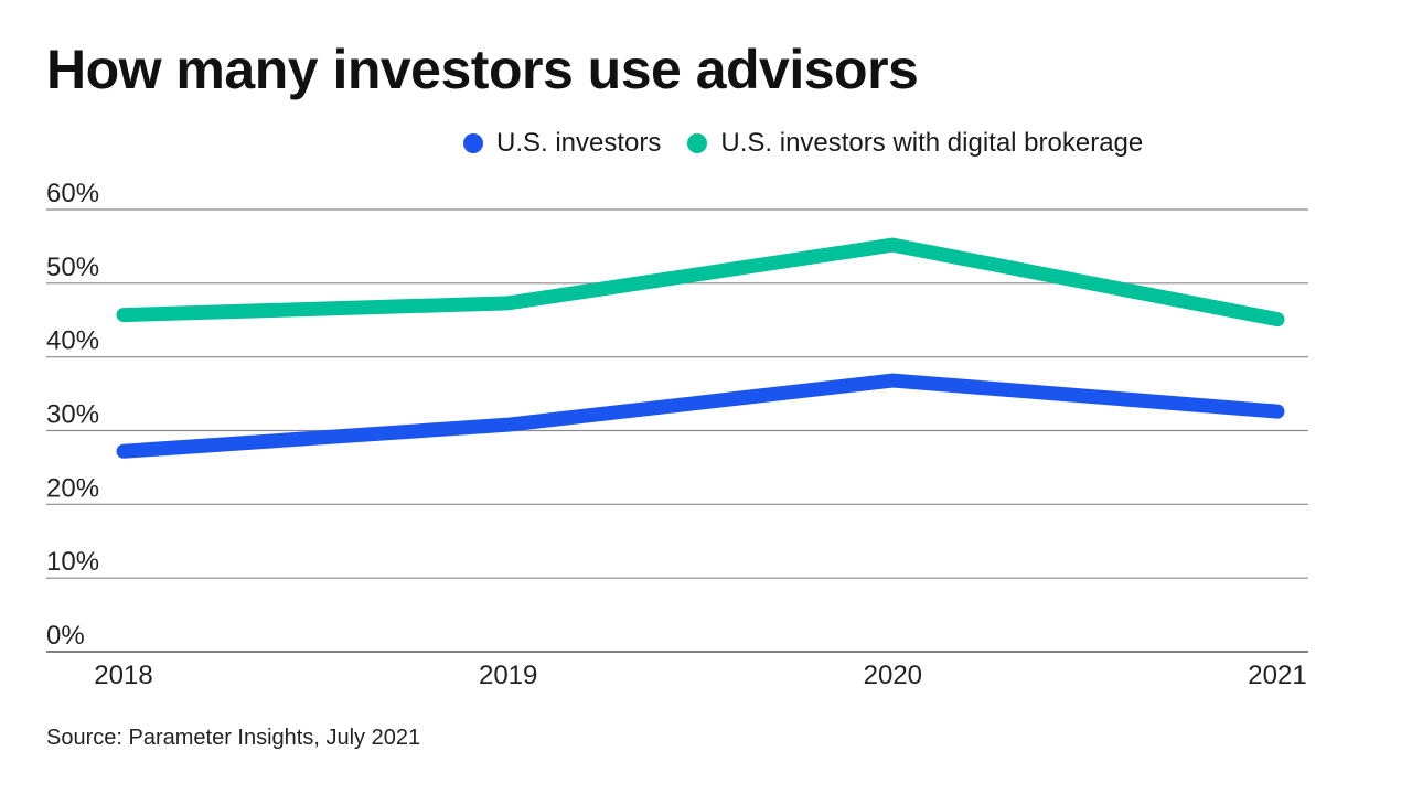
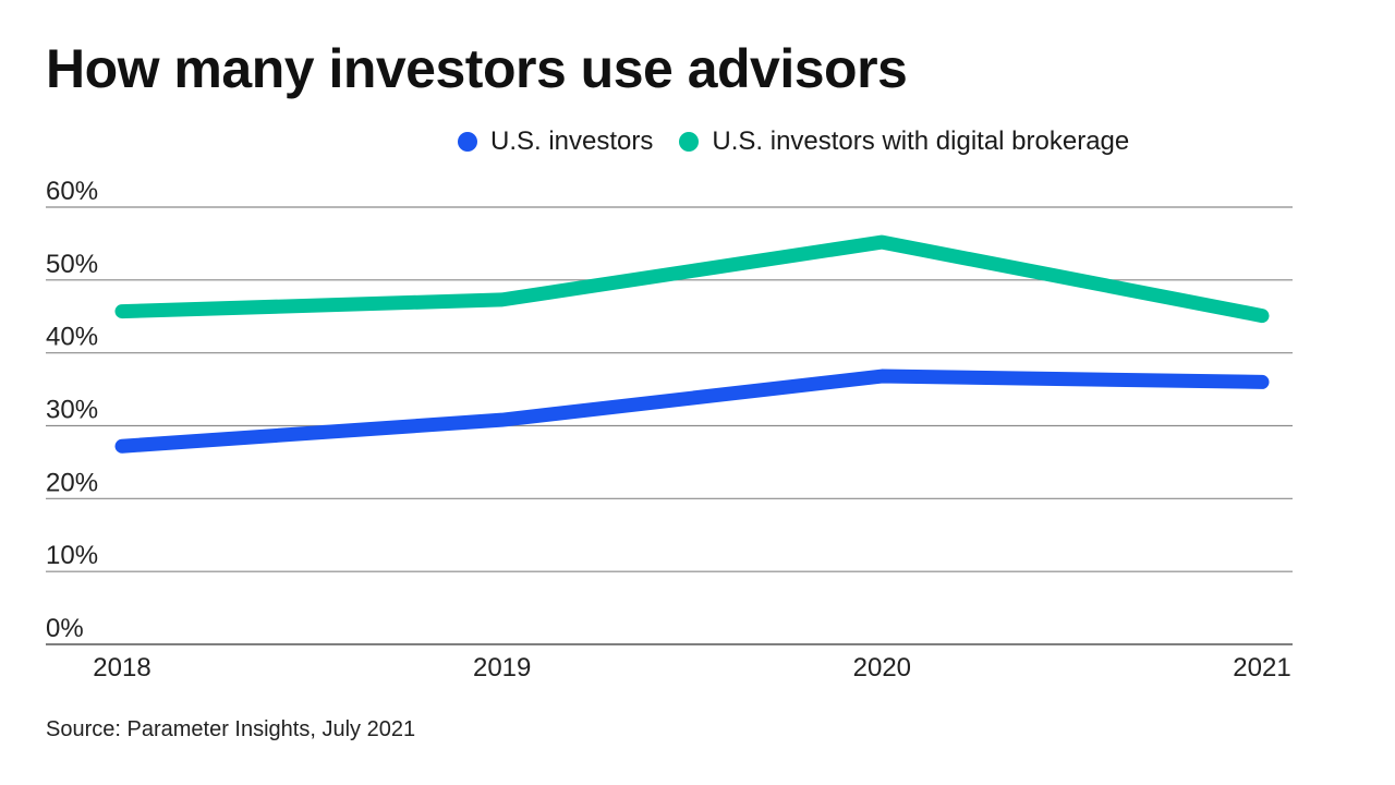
U.S. investors/2021: 33% -> 36%
